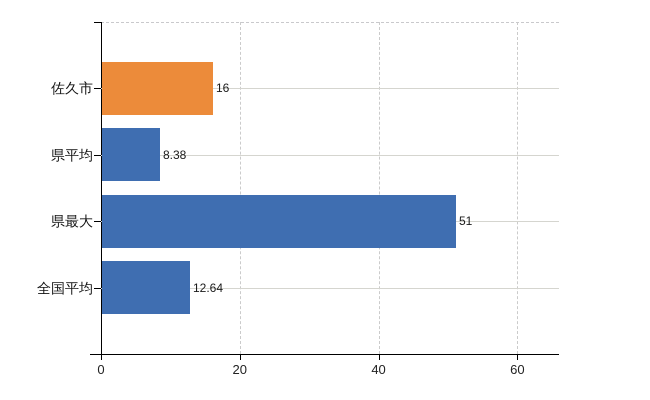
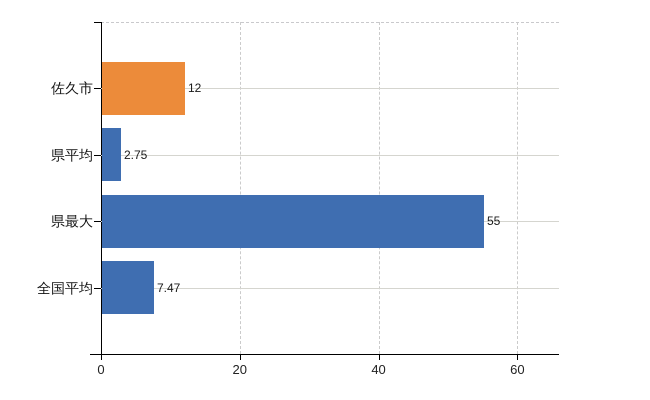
佐久市: 16 -> 12
県平均: 8.38 -> 2.75
県最大: 51 -> 55
全国平均: 12.64 -> 7.47
